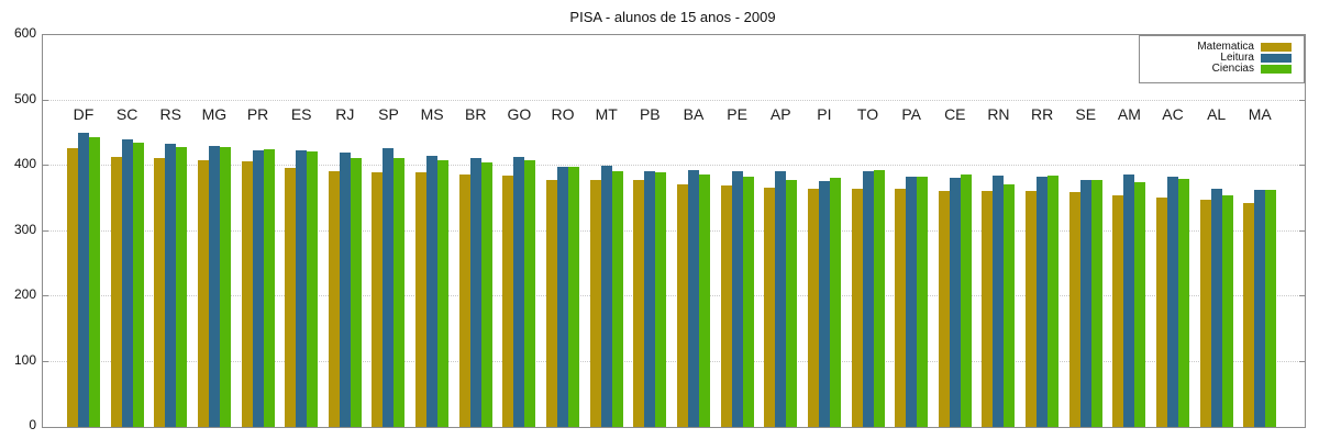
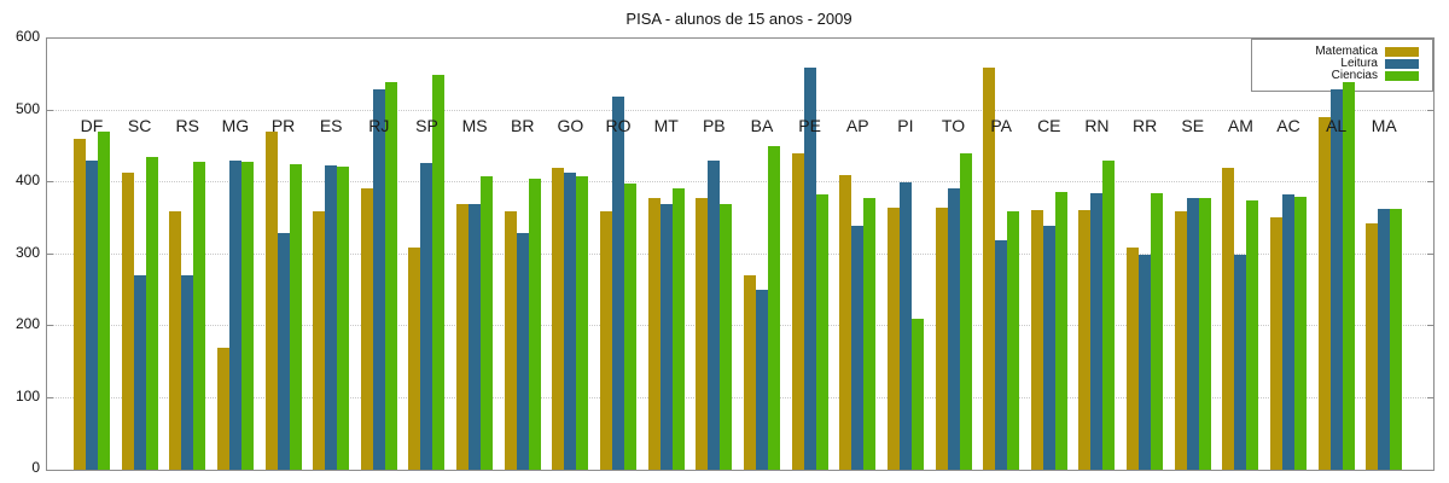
Matematica/DF: 430 -> 460
Leitura/DF: 450 -> 430
Ciencias/DF: 440 -> 470
Leitura/SC: 440 -> 270
Matematica/RS: 410 -> 360
Leitura/RS: 430 -> 270
Matematica/MG: 410 -> 170
Matematica/PR: 410 -> 470
Leitura/PR: 420 -> 330
Matematica/ES: 400 -> 360
Leitura/RJ: 420 -> 530
Ciencias/RJ: 410 -> 540
Matematica/SP: 390 -> 310
Ciencias/SP: 410 -> 550
Matematica/MS: 390 -> 370
Leitura/MS: 420 -> 370
Matematica/BR: 390 -> 360
Leitura/BR: 410 -> 330
Matematica/GO: 380 -> 420
Matematica/RO: 380 -> 360
Leitura/RO: 400 -> 520
Leitura/MT: 400 -> 370
Leitura/PB: 390 -> 430
Ciencias/PB: 390 -> 370
Matematica/BA: 370 -> 270
Leitura/BA: 390 -> 250
Ciencias/BA: 390 -> 450
Matematica/PE: 370 -> 440
Leitura/PE: 390 -> 560
Matematica/AP: 370 -> 410
Leitura/AP: 390 -> 340
Leitura/PI: 380 -> 400
Ciencias/PI: 380 -> 210
Ciencias/TO: 390 -> 440
Matematica/PA: 360 -> 560
Leitura/PA: 380 -> 320
Ciencias/PA: 380 -> 360
Leitura/CE: 380 -> 340
Ciencias/RN: 370 -> 430
Matematica/RR: 360 -> 310
Leitura/RR: 380 -> 300
Matematica/AM: 350 -> 420
Leitura/AM: 390 -> 300
Matematica/AL: 350 -> 490
Leitura/AL: 360 -> 530
Ciencias/AL: 360 -> 540
